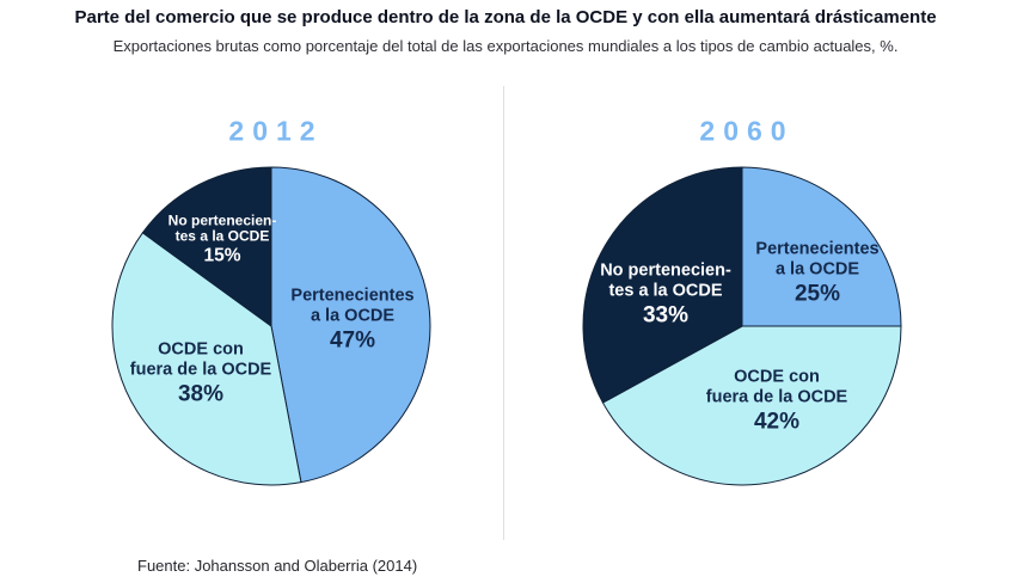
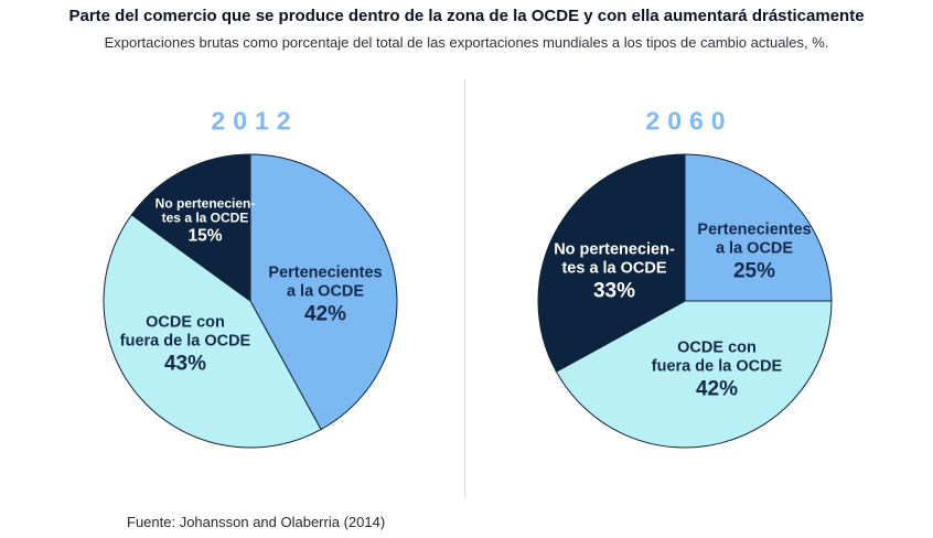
2012/Pertenecientes a la OCDE: 47% -> 42%
2012/OCDE con fuera de la OCDE: 38% -> 43%
